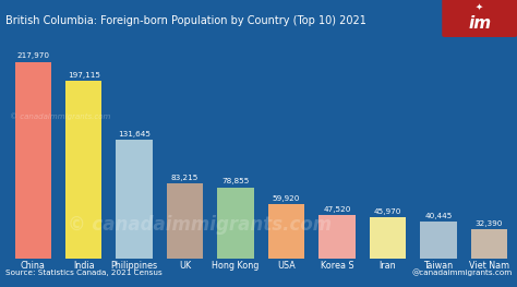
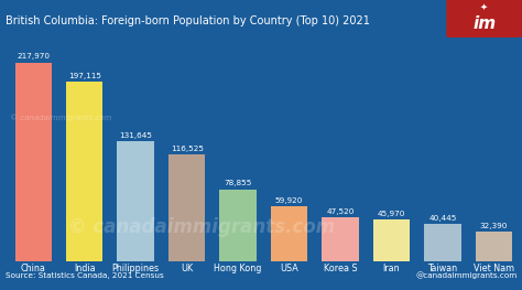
UK: 83,215 -> 116,525
